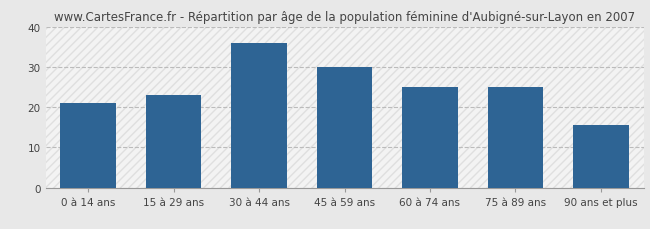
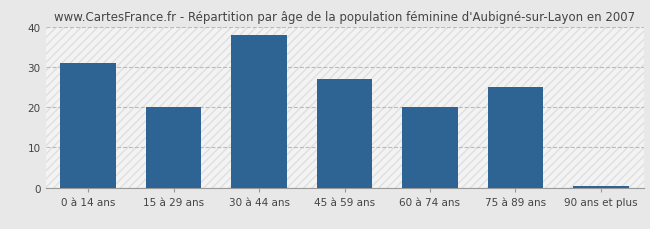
0 à 14 ans: 21.0 -> 31.0
15 à 29 ans: 23.0 -> 20.0
30 à 44 ans: 36.0 -> 38.0
45 à 59 ans: 30.0 -> 27.0
60 à 74 ans: 25.0 -> 20.0
90 ans et plus: 15.5 -> 0.5
